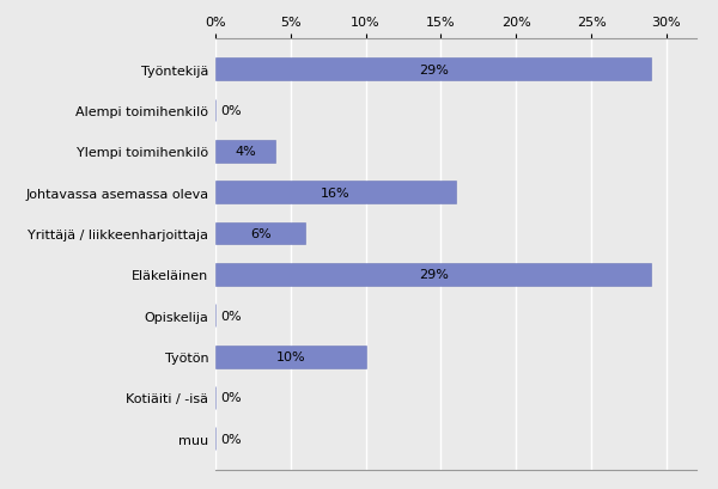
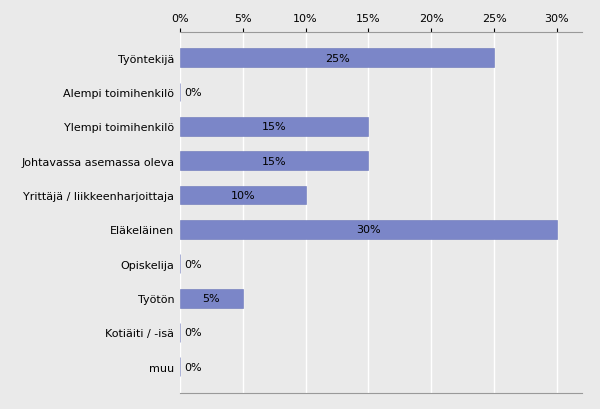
Työntekijä: 29% -> 25%
Ylempi toimihenkilö: 4% -> 15%
Johtavassa asemassa oleva: 16% -> 15%
Yrittäjä / liikkeenharjoittaja: 6% -> 10%
Eläkeläinen: 29% -> 30%
Työtön: 10% -> 5%
